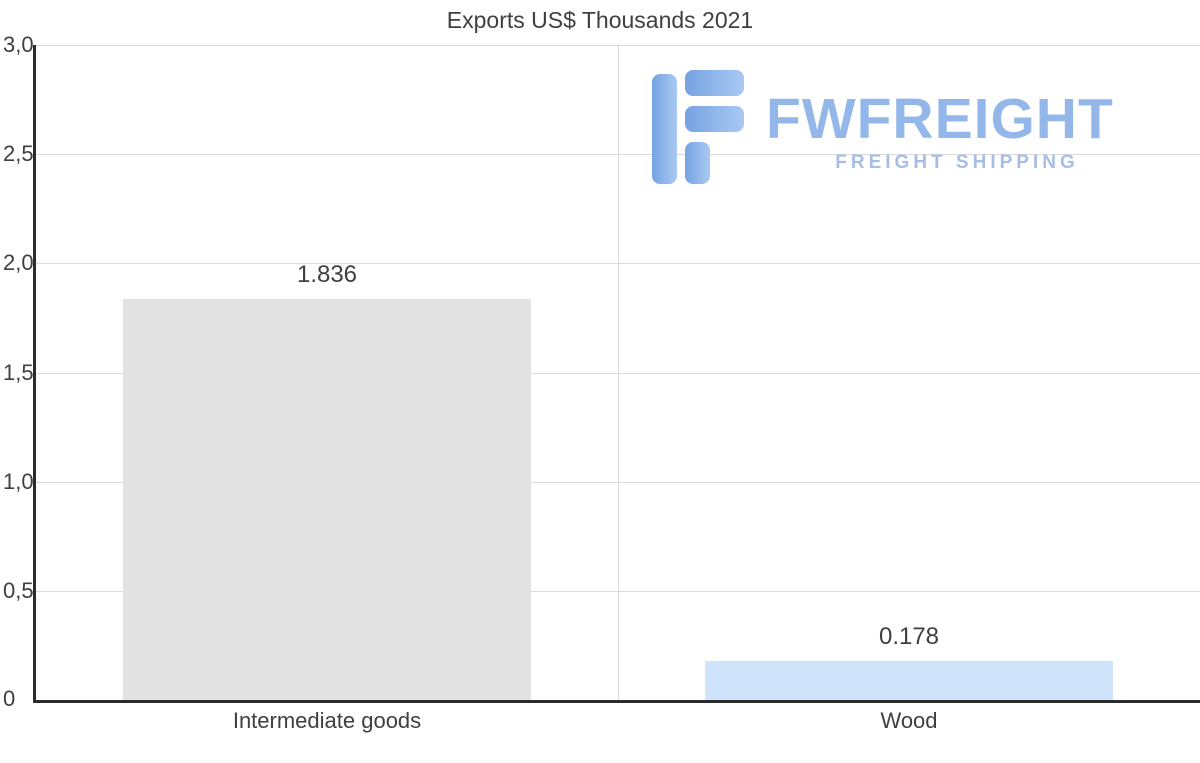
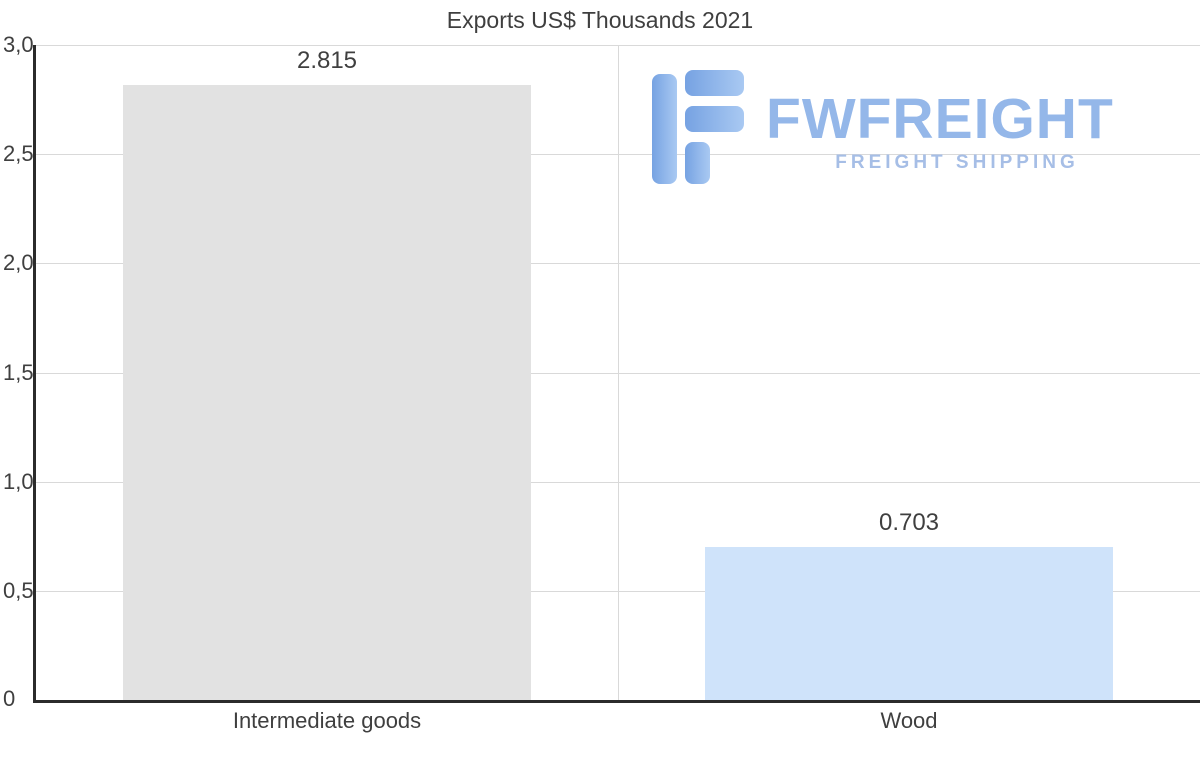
Intermediate goods: 1.836 -> 2.815
Wood: 0.178 -> 0.703
